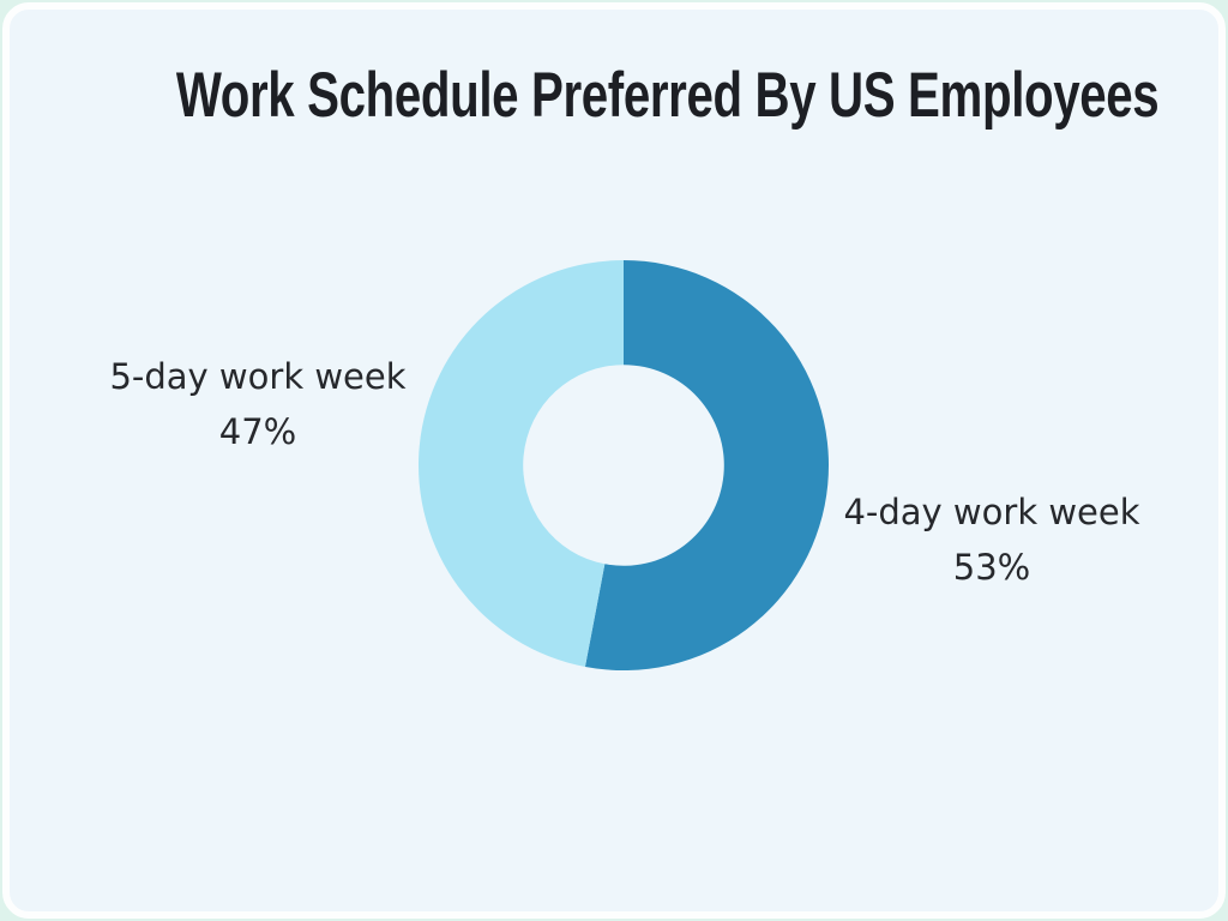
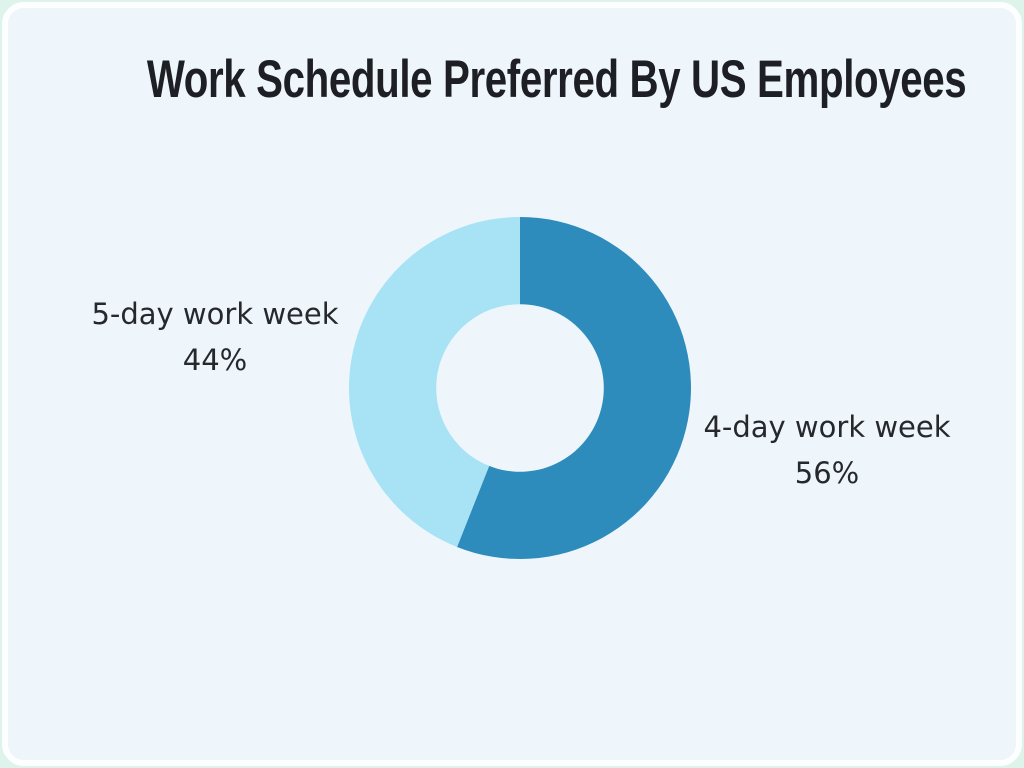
4-day work week: 53% -> 56%
5-day work week: 47% -> 44%
